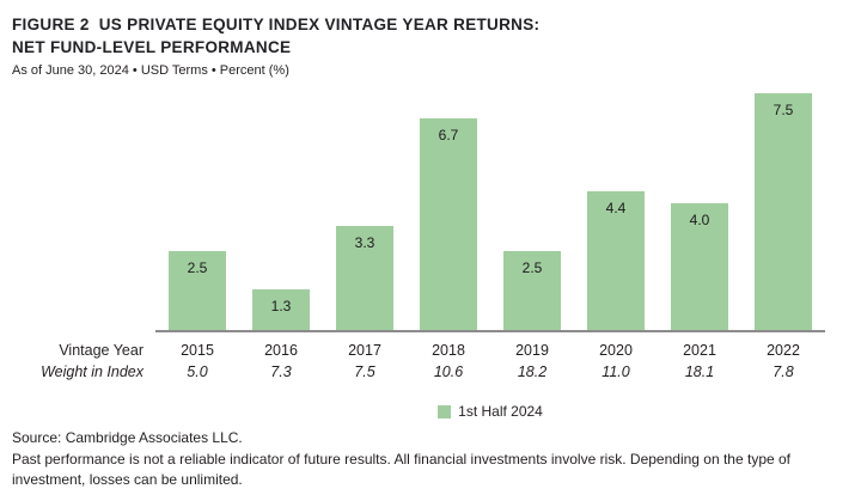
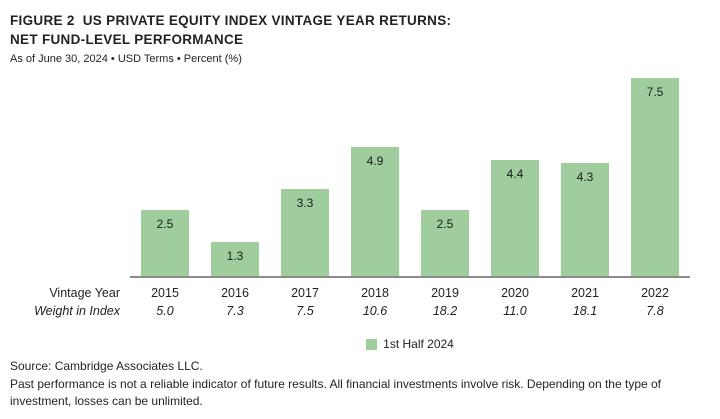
2018: 6.7 -> 4.9
2021: 4.0 -> 4.3
